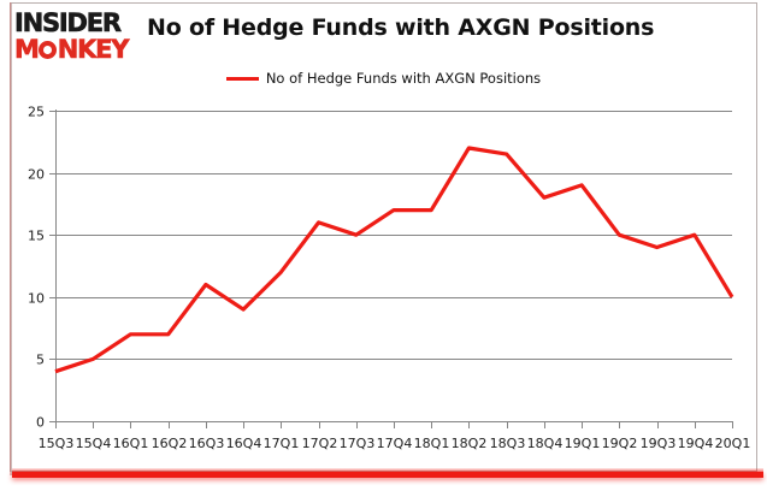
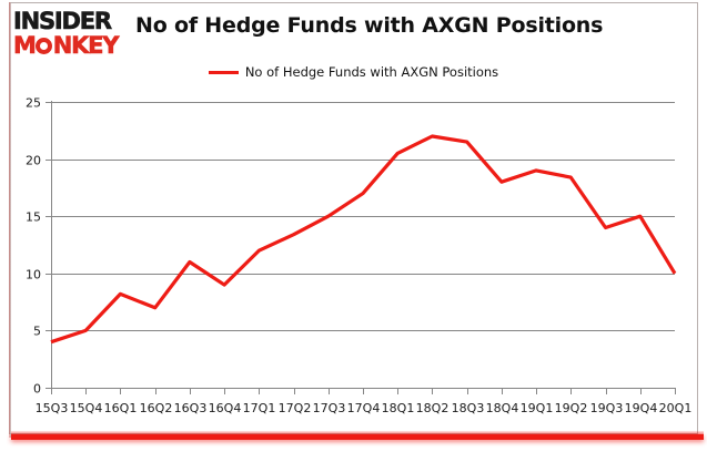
16Q1: 7.0 -> 8.2
17Q2: 16.0 -> 13.4
18Q1: 17.0 -> 20.5
19Q2: 15.0 -> 18.4
